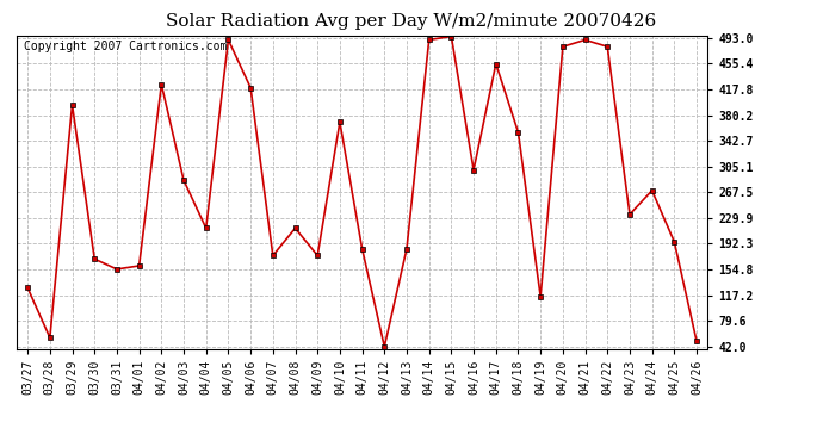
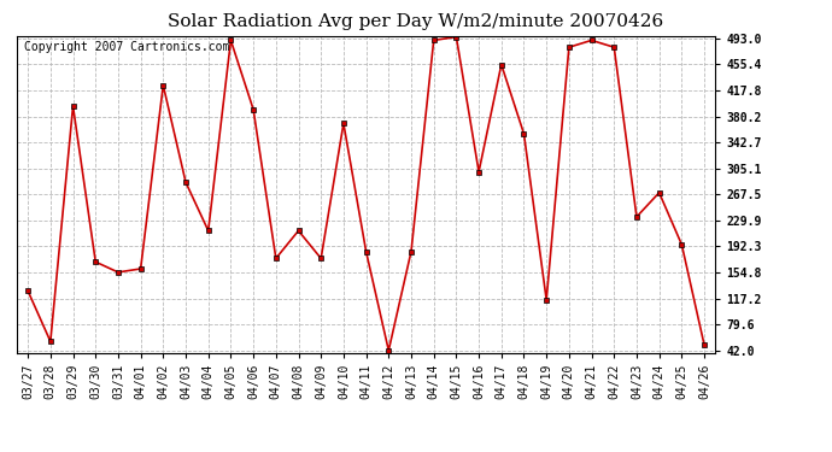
04/06: 420 -> 390
